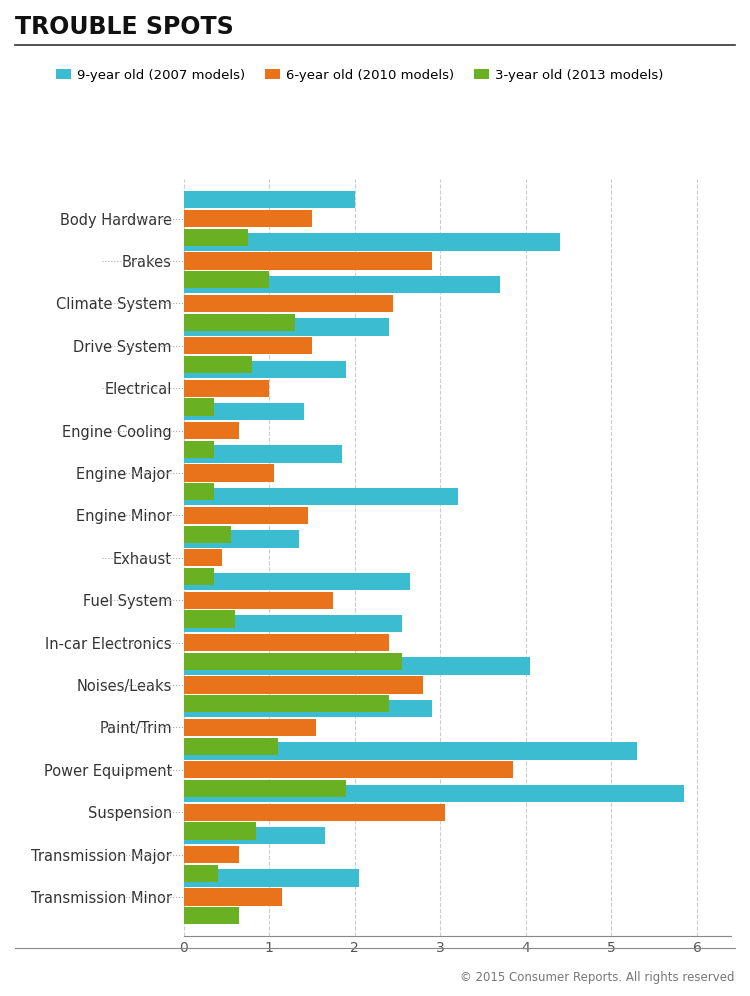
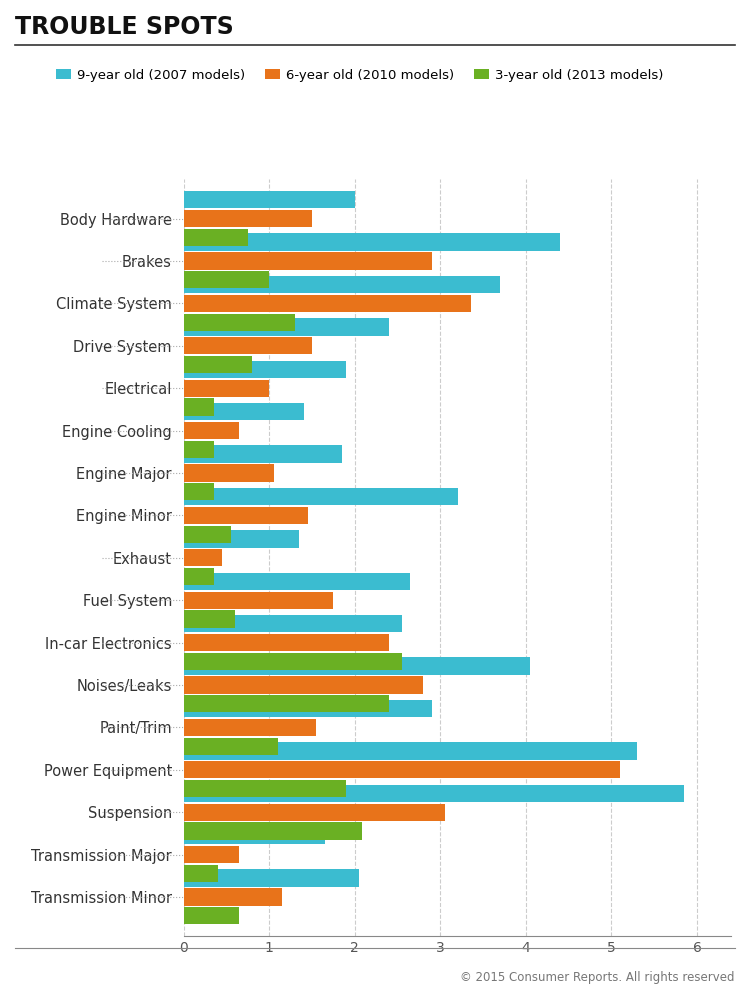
6-year old (2010 models)/Climate System: 2.45 -> 3.36
6-year old (2010 models)/Power Equipment: 3.85 -> 5.10
3-year old (2013 models)/Suspension: 0.85 -> 2.08
